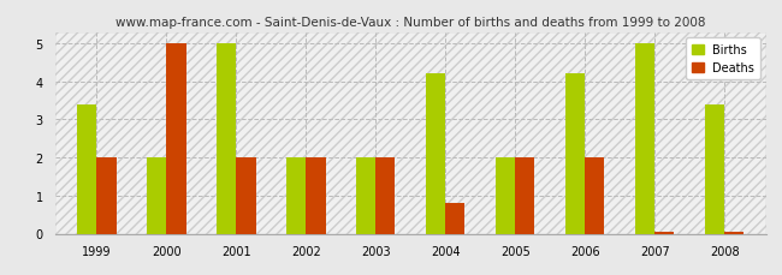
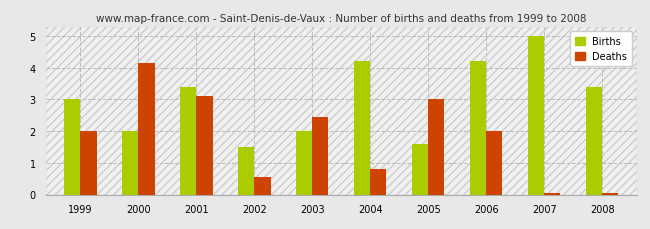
Births/1999: 3.4 -> 3.0
Deaths/2000: 5.00 -> 4.15
Births/2001: 5.0 -> 3.4
Deaths/2001: 2.00 -> 3.10
Births/2002: 2.0 -> 1.5
Deaths/2002: 2.00 -> 0.55
Deaths/2003: 2.00 -> 2.45
Births/2005: 2.0 -> 1.6
Deaths/2005: 2.00 -> 3.00
